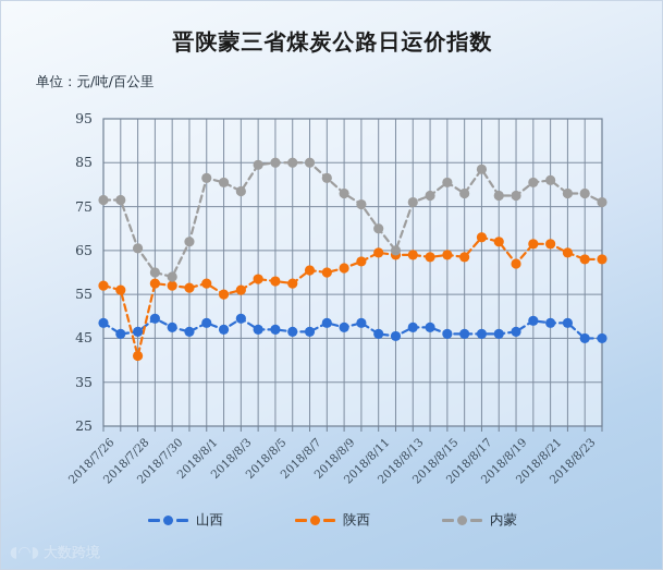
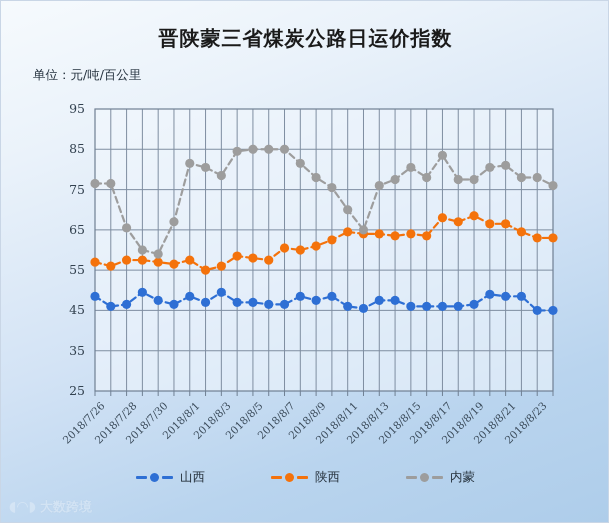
陕西/2018/7/28: 41 -> 58
陕西/2018/8/19: 62 -> 68
